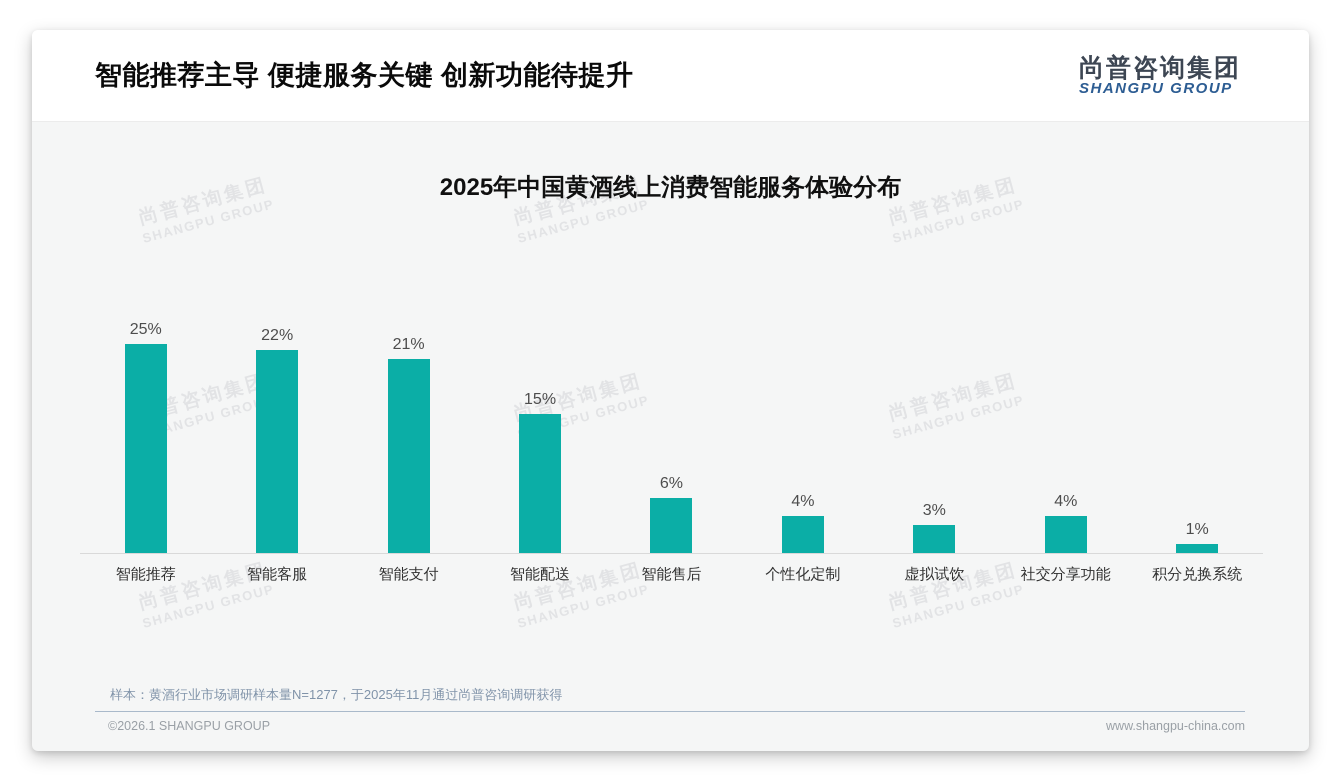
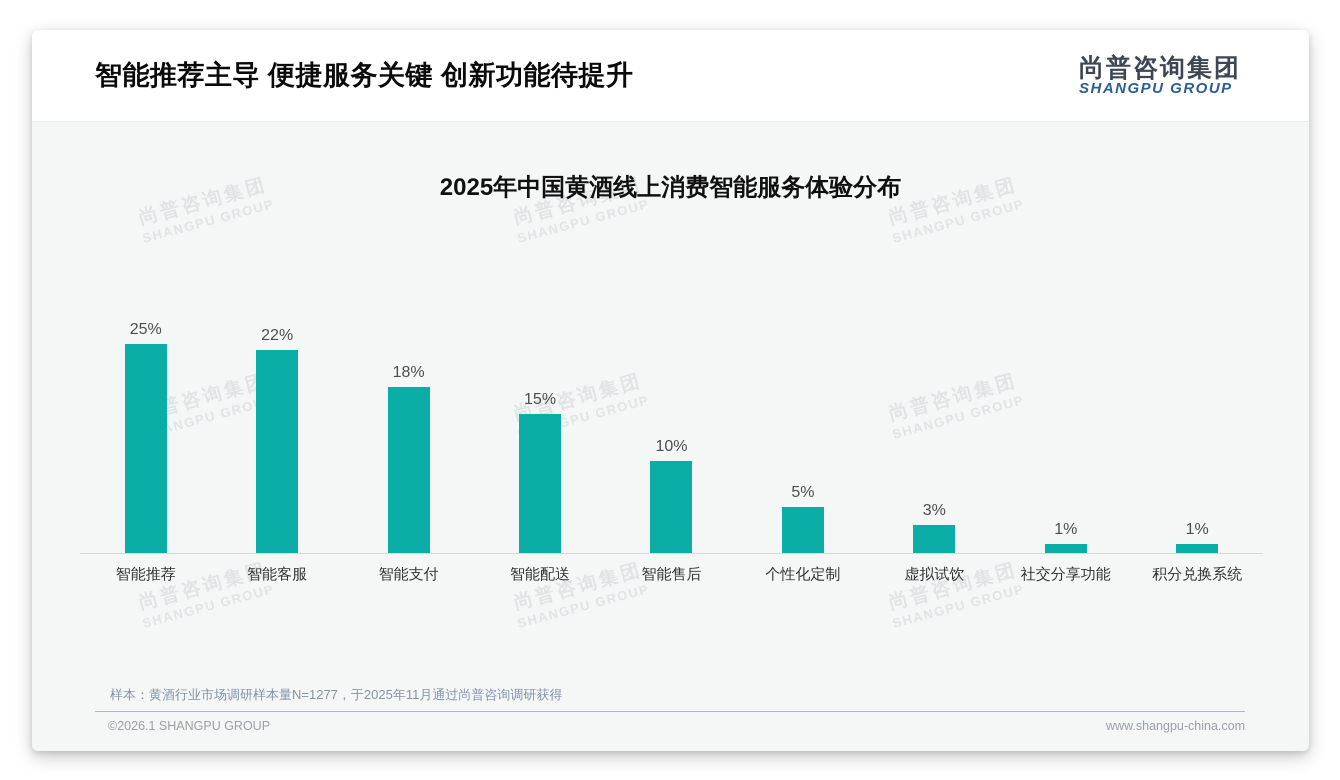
智能支付: 21% -> 18%
智能售后: 6% -> 10%
个性化定制: 4% -> 5%
社交分享功能: 4% -> 1%
